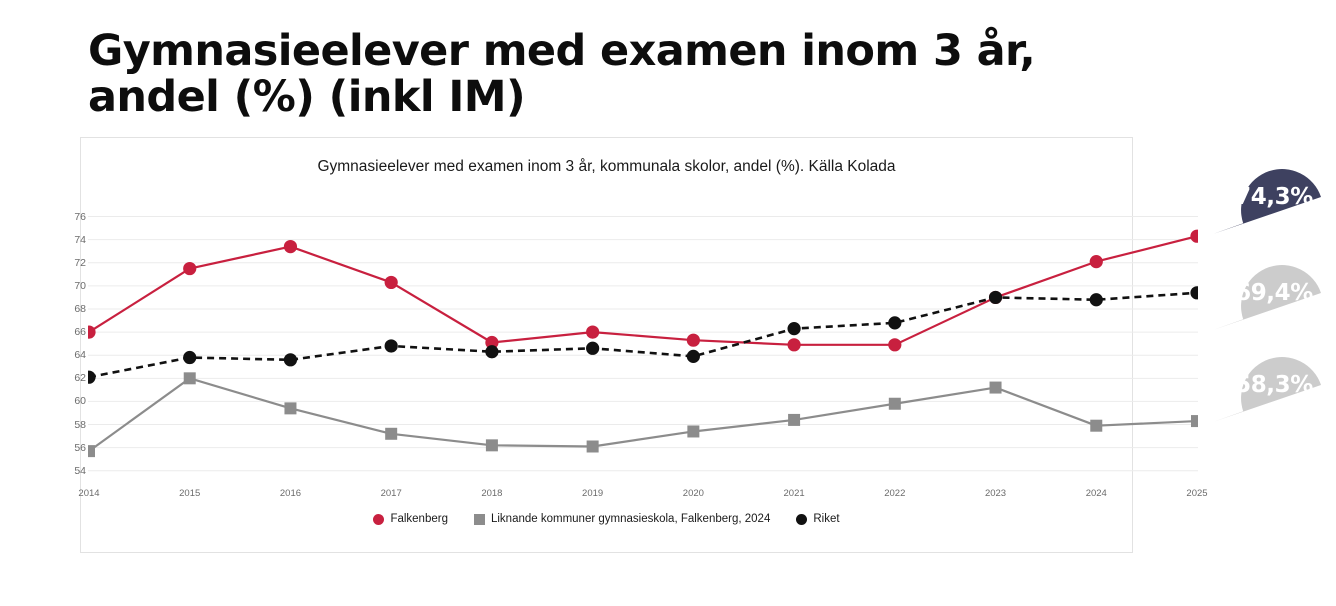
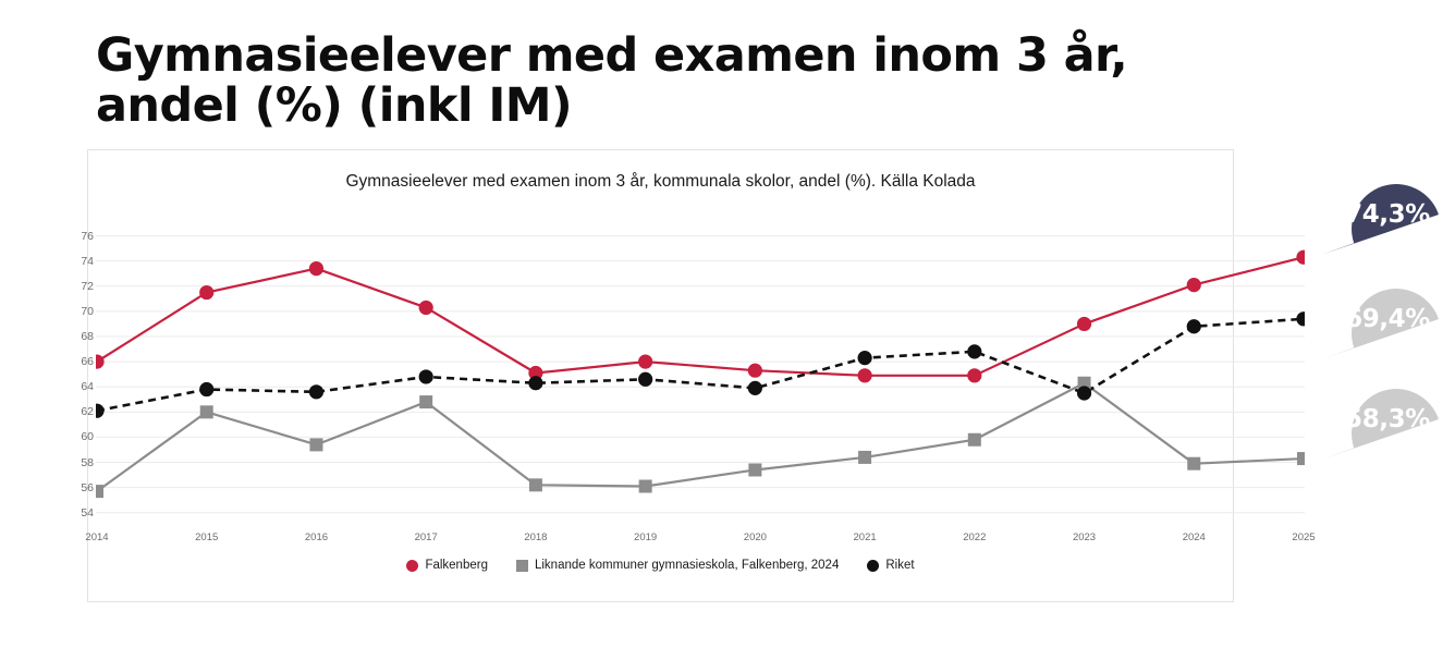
Liknande kommuner gymnasieskola, Falkenberg, 2024/2017: 57.2 -> 62.8
Liknande kommuner gymnasieskola, Falkenberg, 2024/2023: 61.2 -> 64.3
Riket/2023: 69.0 -> 63.5
